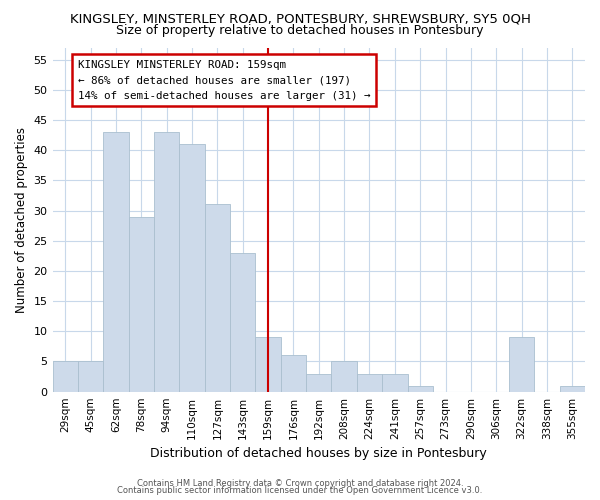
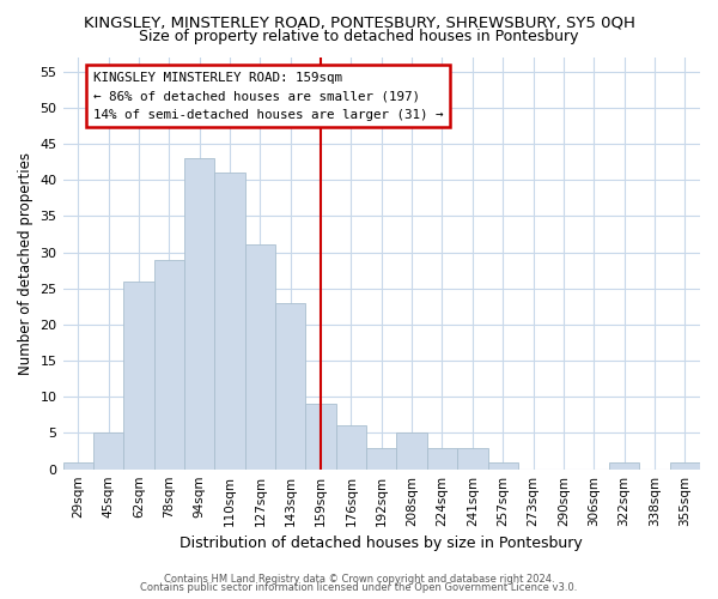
29sqm: 5 -> 1
62sqm: 43 -> 26
322sqm: 9 -> 1
